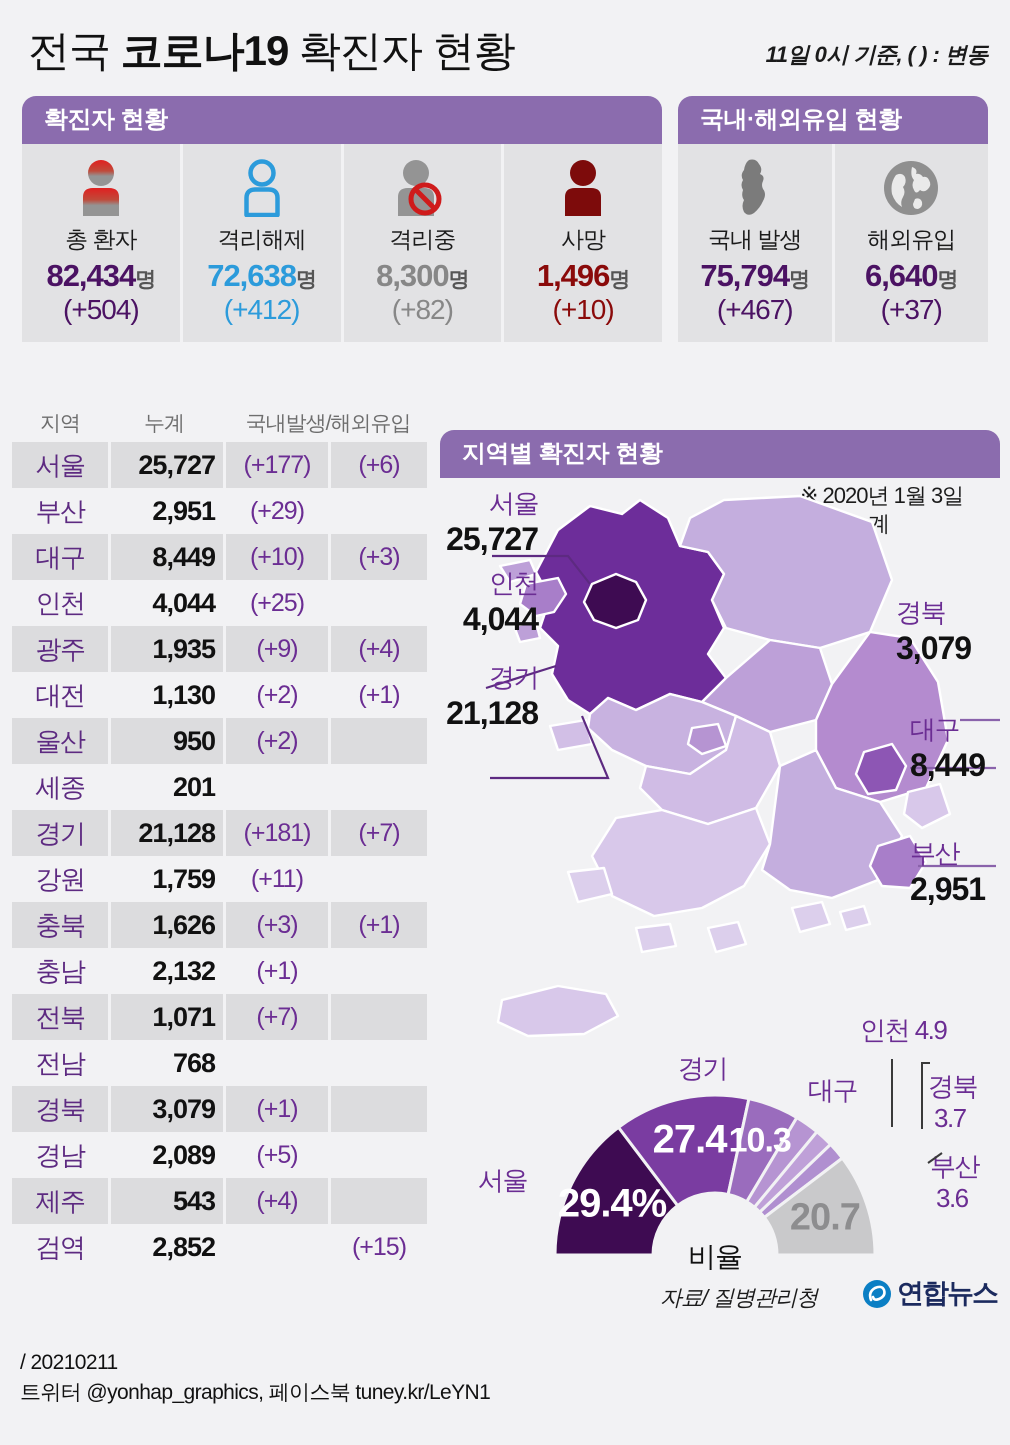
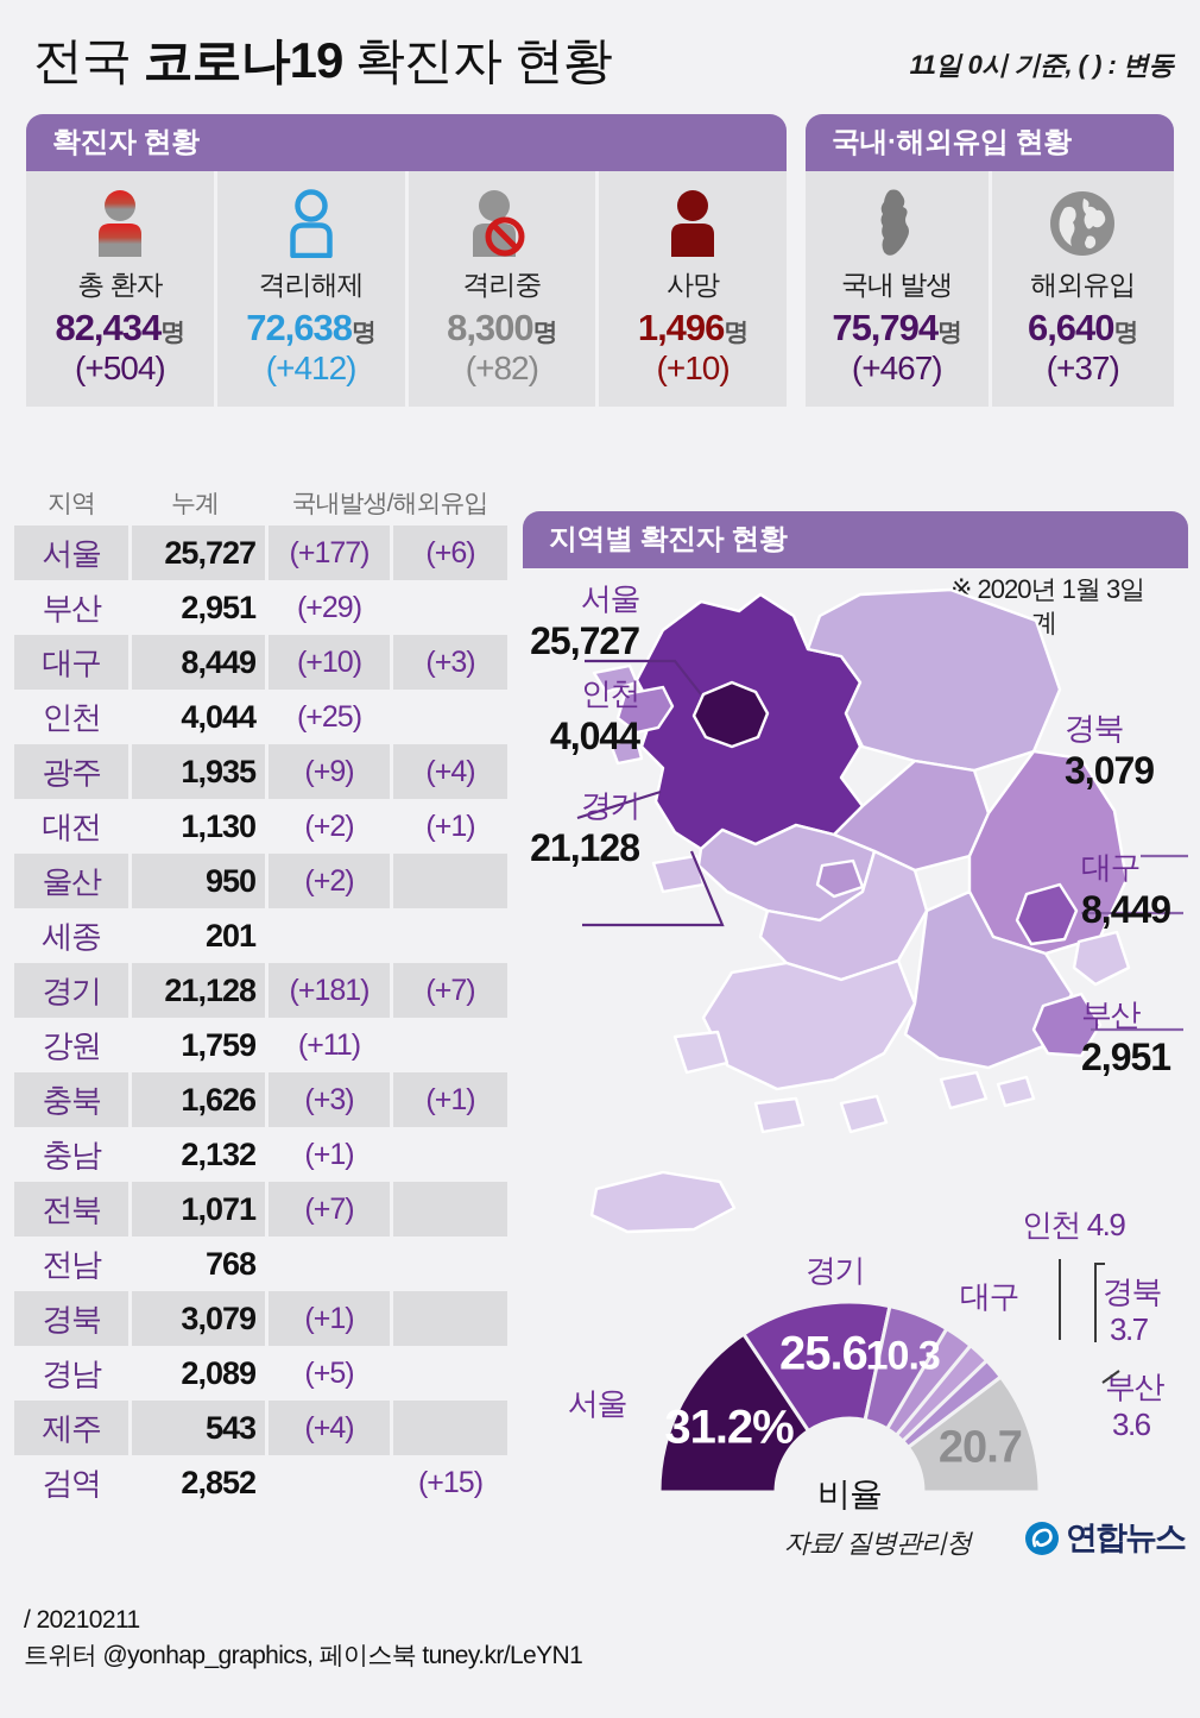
서울: 29.4% -> 31.2%
경기: 27.4 -> 25.6
